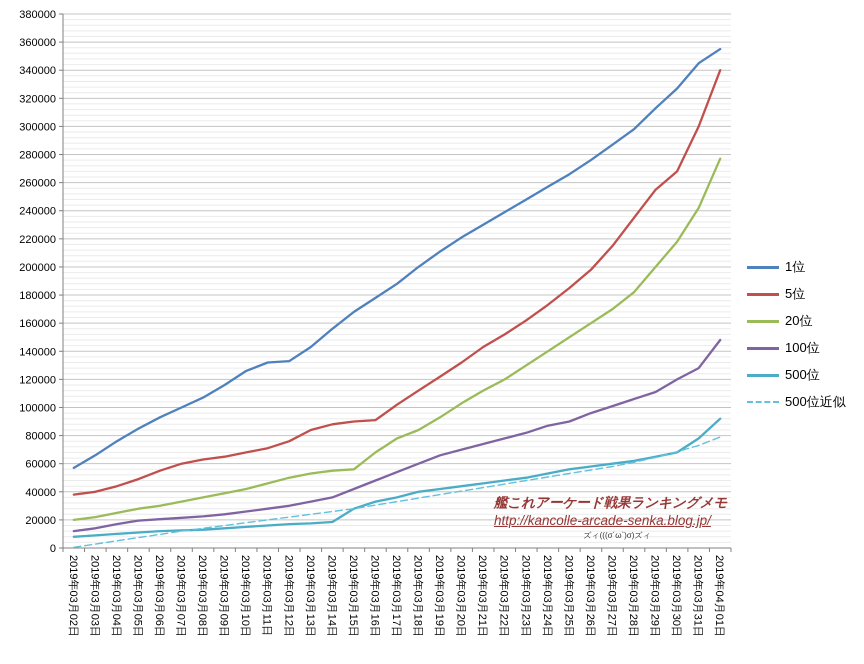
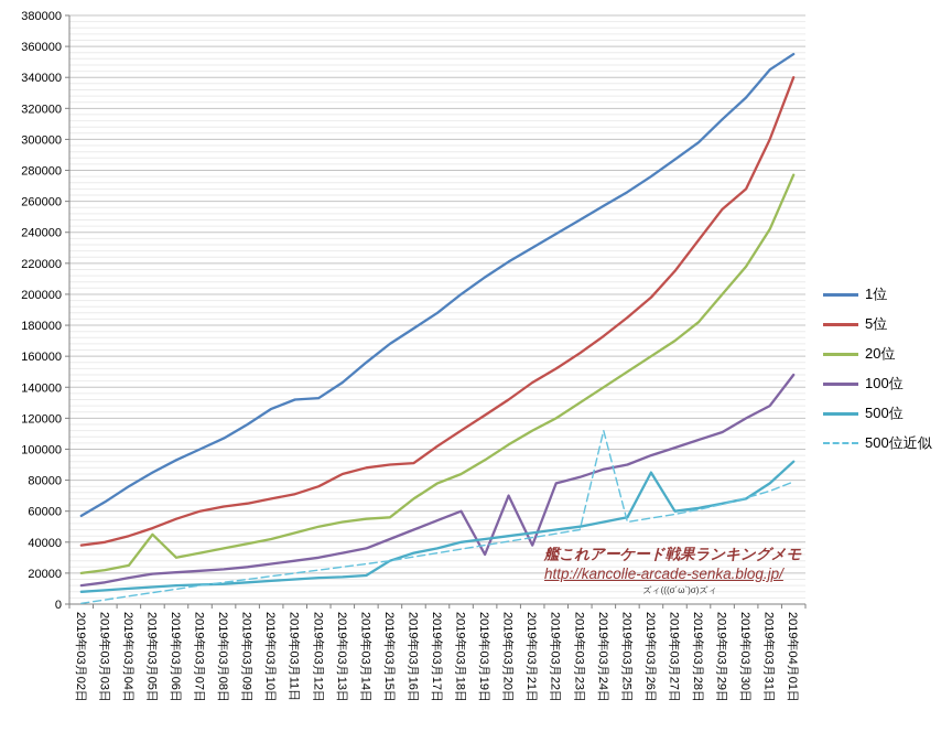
20位/2019年03月05日: 28000 -> 45000
100位/2019年03月19日: 66000 -> 32000
100位/2019年03月21日: 74000 -> 38000
500位近似/2019年03月24日: 50000 -> 112000
500位/2019年03月26日: 58000 -> 85000
